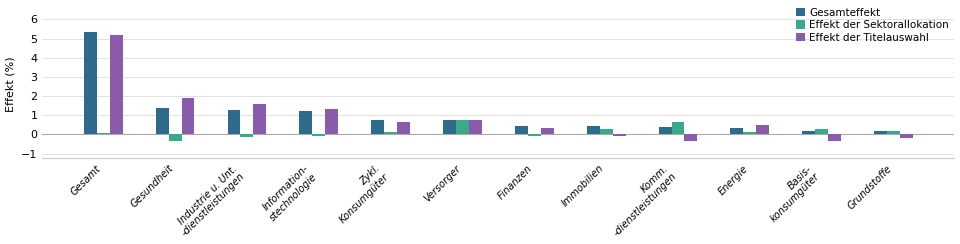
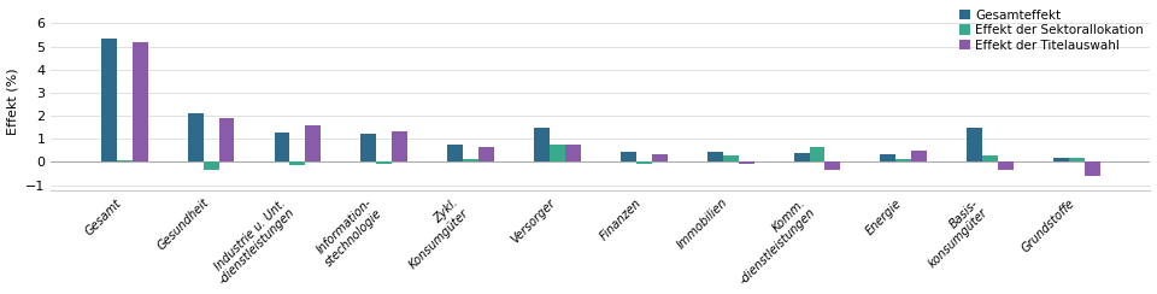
Gesamteffekt/Gesundheit: 1.4 -> 2.1
Gesamteffekt/Versorger: 0.8 -> 1.5
Gesamteffekt/Basis- konsumgüter: 0.2 -> 1.5
Effekt der Titelauswahl/Grundstoffe: -0.2 -> -0.6
